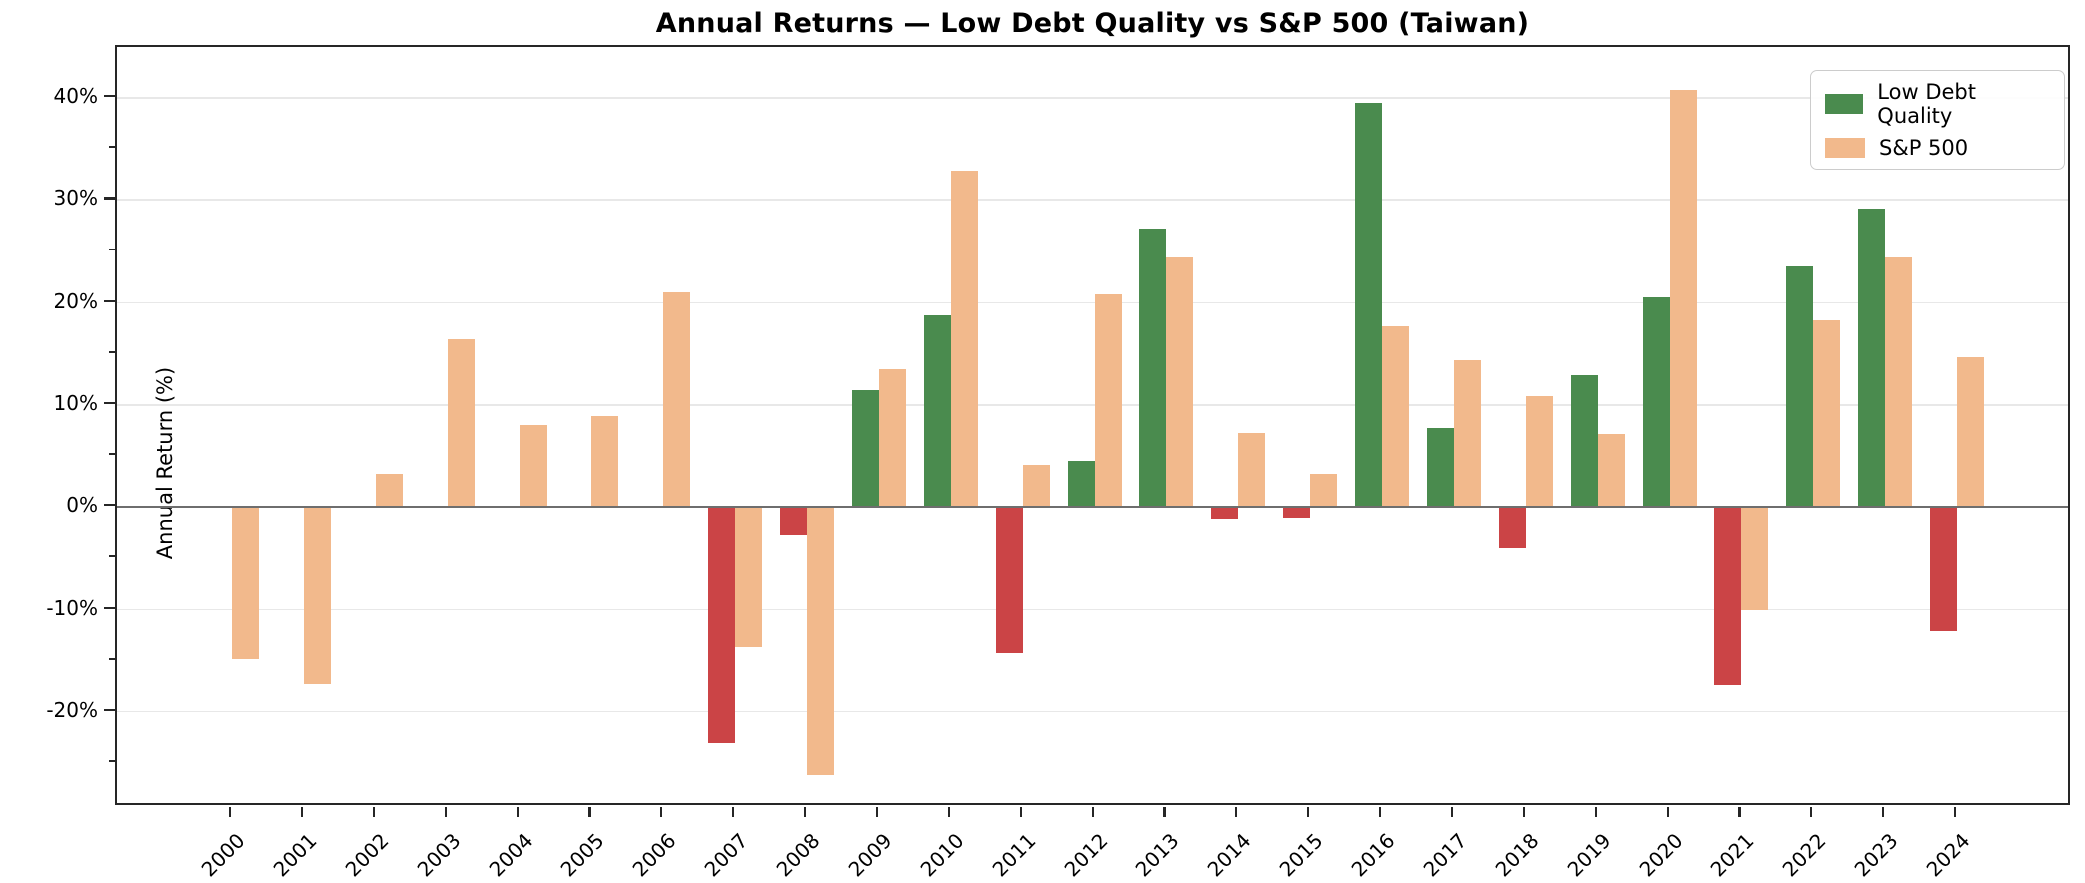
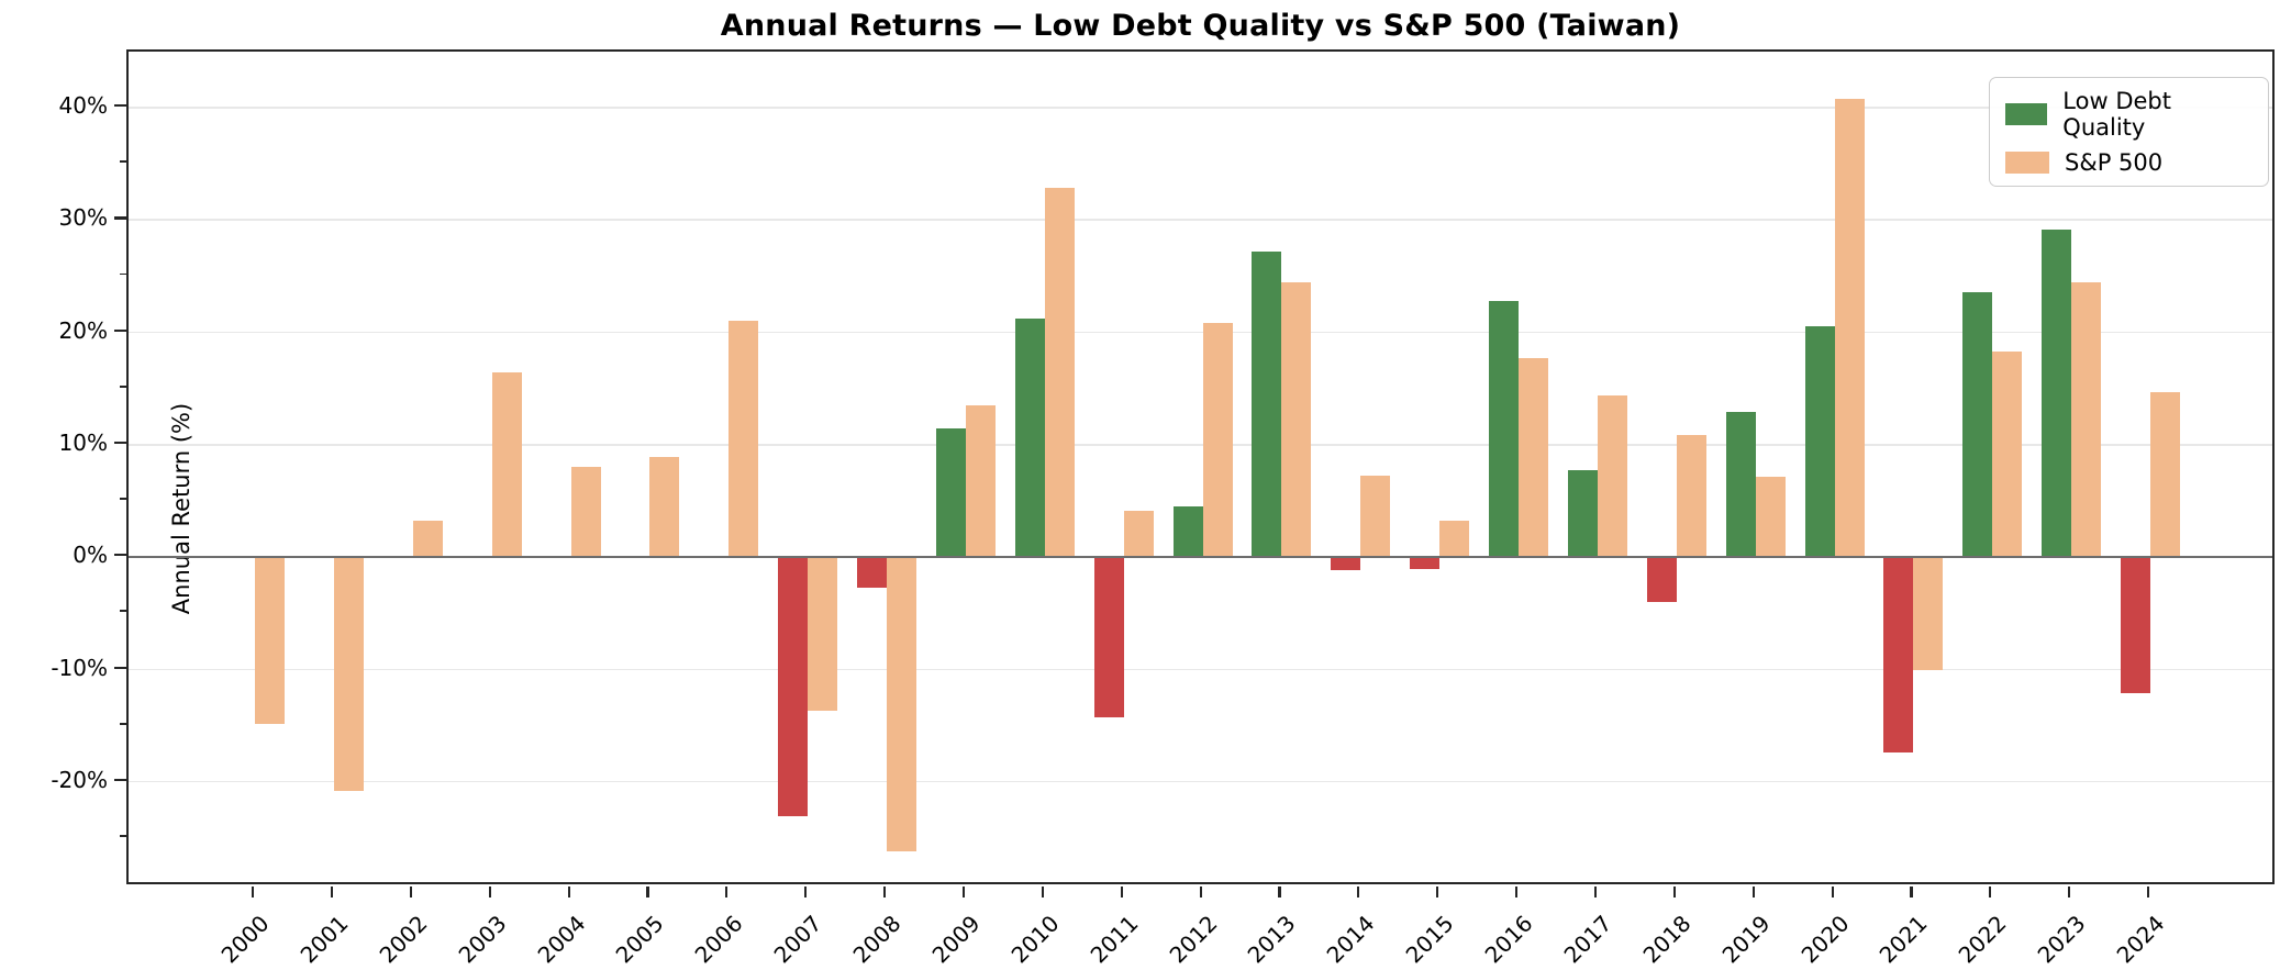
S&P 500/2001: -17.3% -> -20.8%
Low Debt Quality/2010: 18.8% -> 21.2%
Low Debt Quality/2016: 39.5% -> 22.8%
